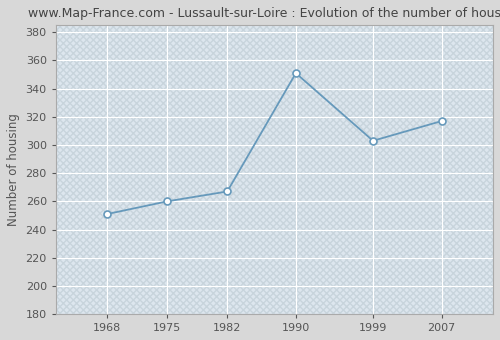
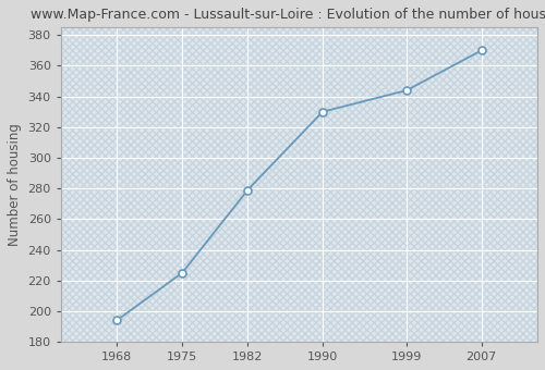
1968: 251 -> 194
1975: 260 -> 225
1982: 267 -> 279
1990: 351 -> 330
1999: 303 -> 344
2007: 317 -> 370
